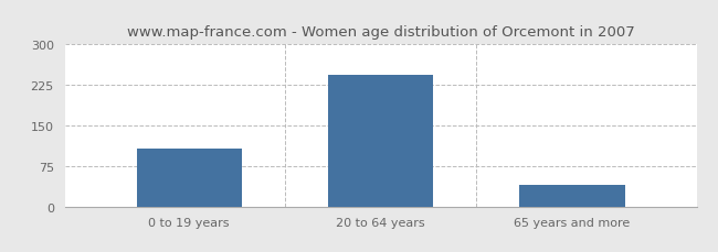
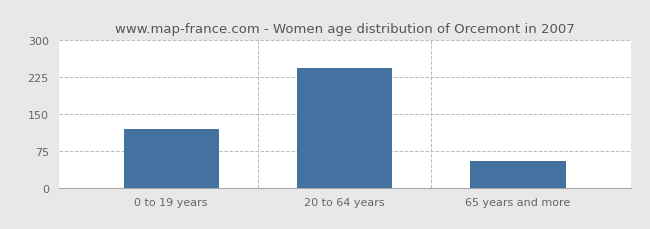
0 to 19 years: 107 -> 120
65 years and more: 40 -> 55
